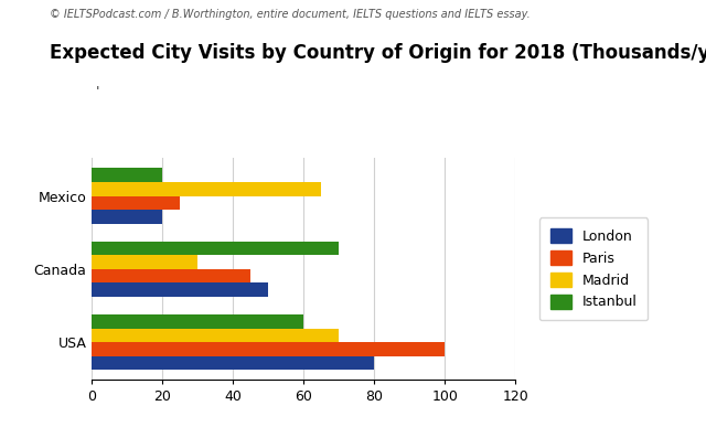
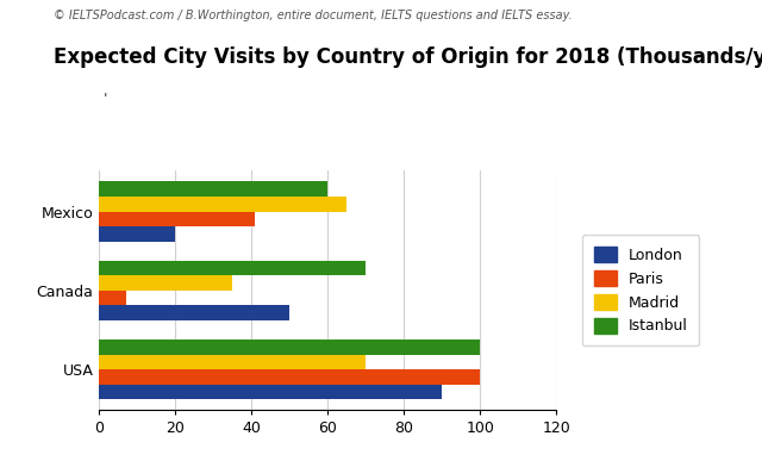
Istanbul/Mexico: 20 -> 60
Paris/Mexico: 25 -> 41
Madrid/Canada: 30 -> 35
Paris/Canada: 45 -> 7
Istanbul/USA: 60 -> 100
London/USA: 80 -> 90
